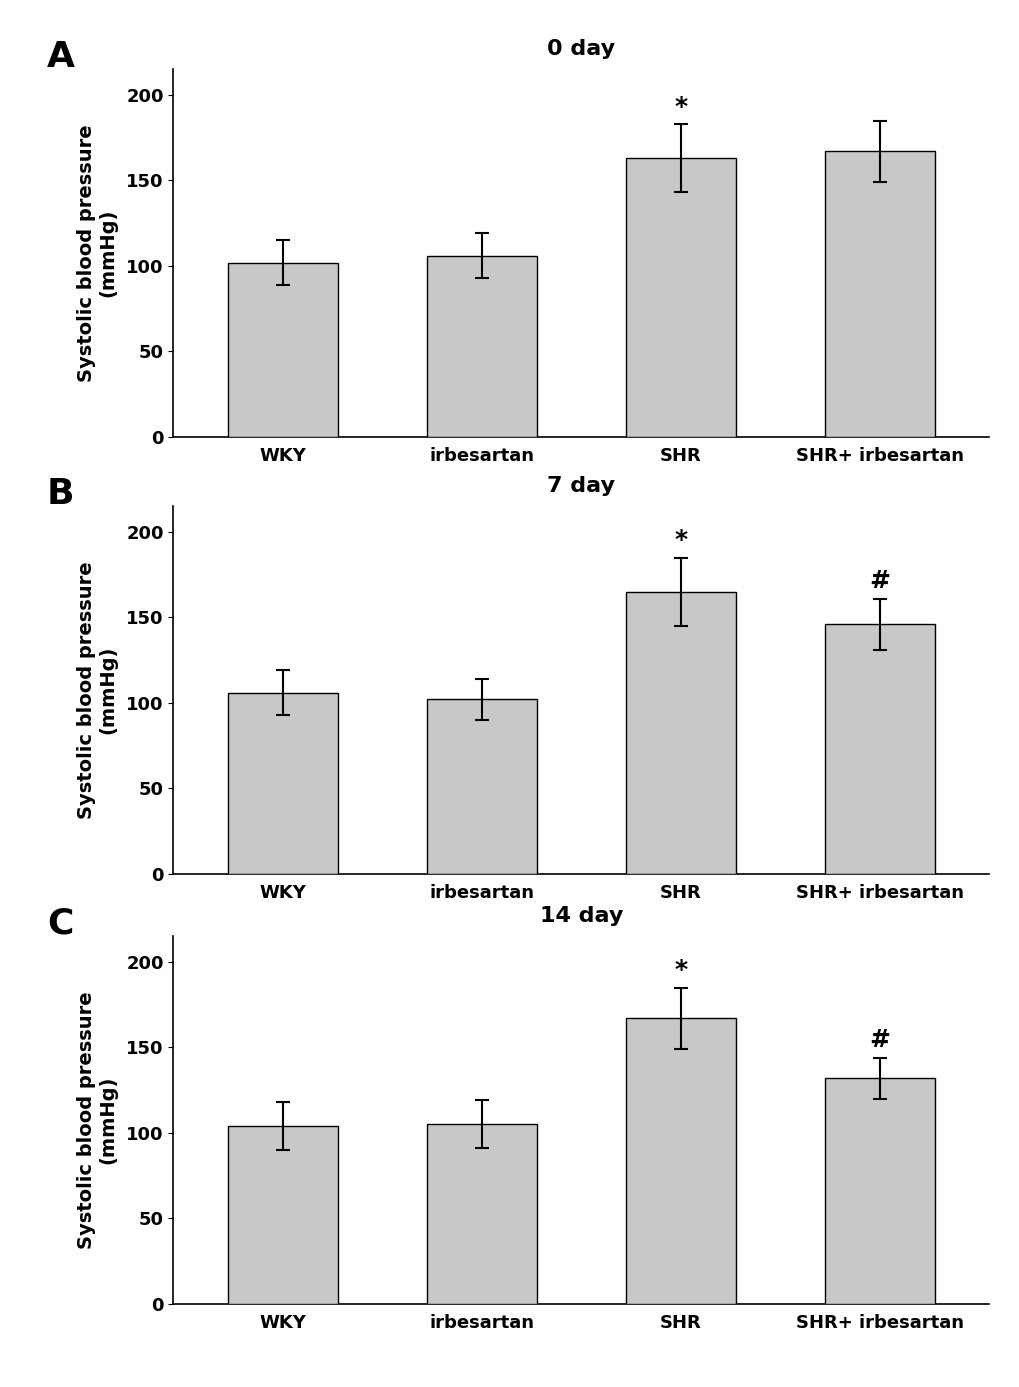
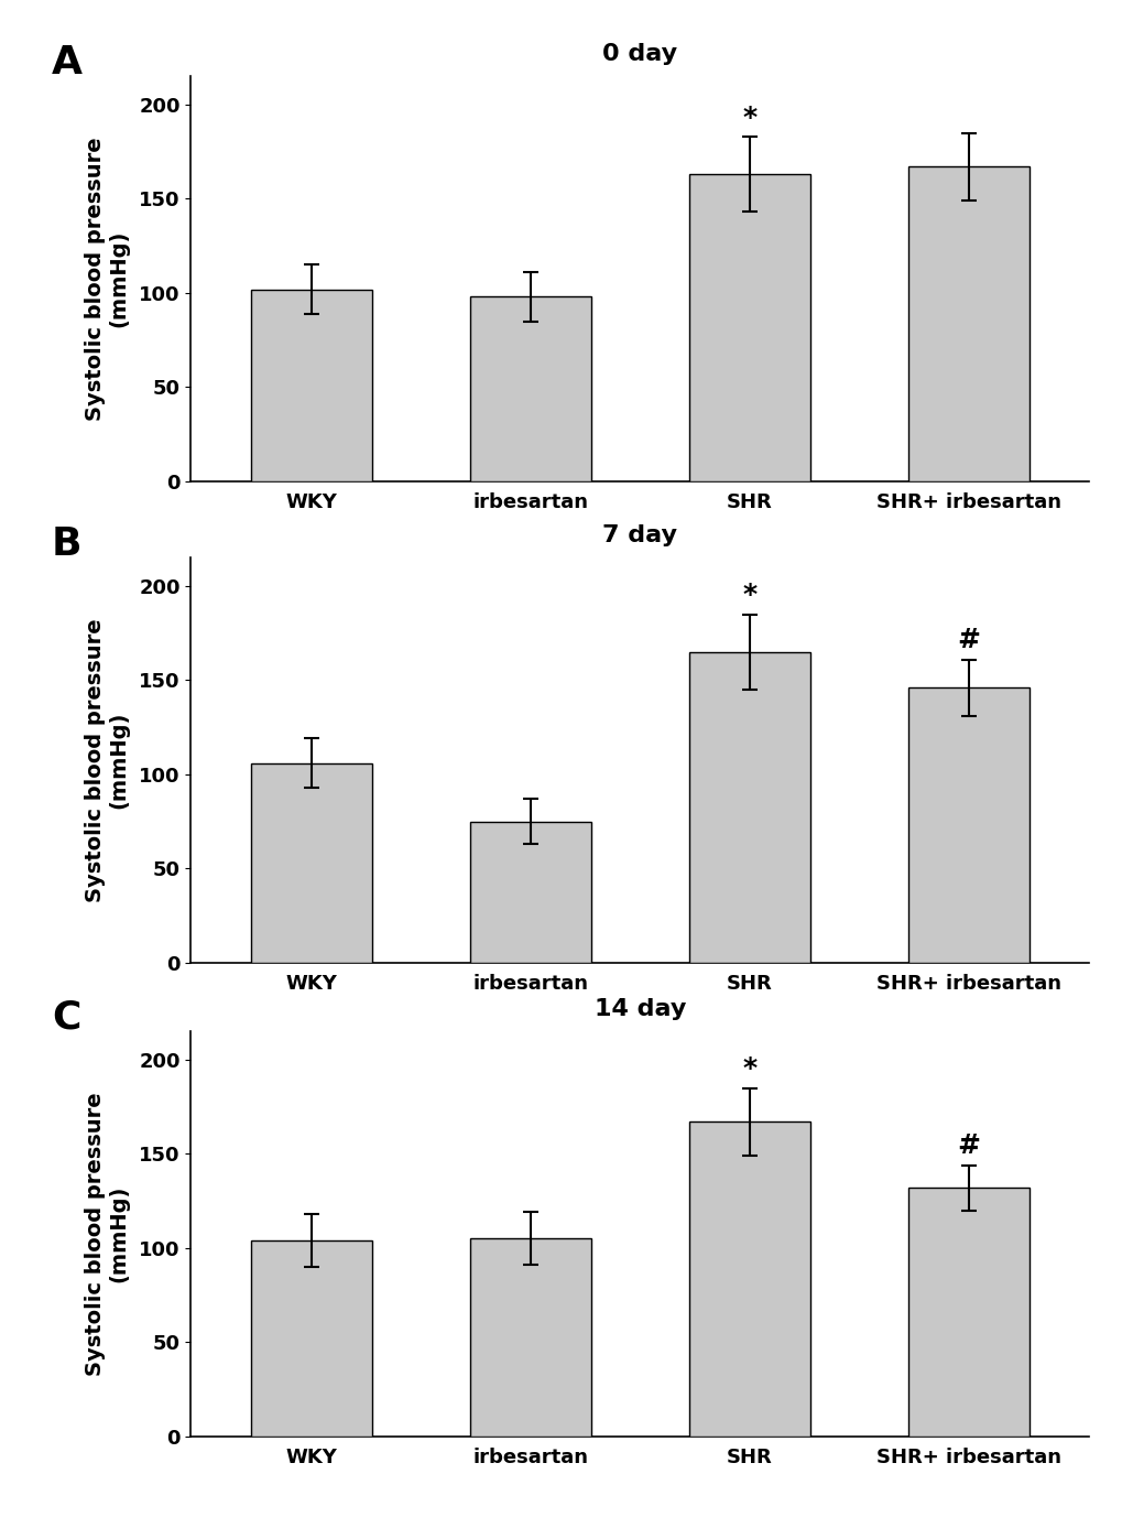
0 day/irbesartan: 106 -> 98
7 day/irbesartan: 102 -> 75
